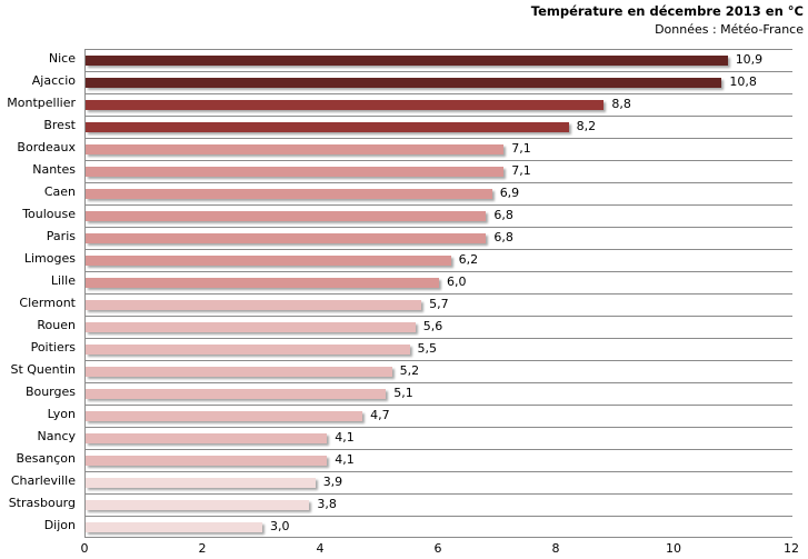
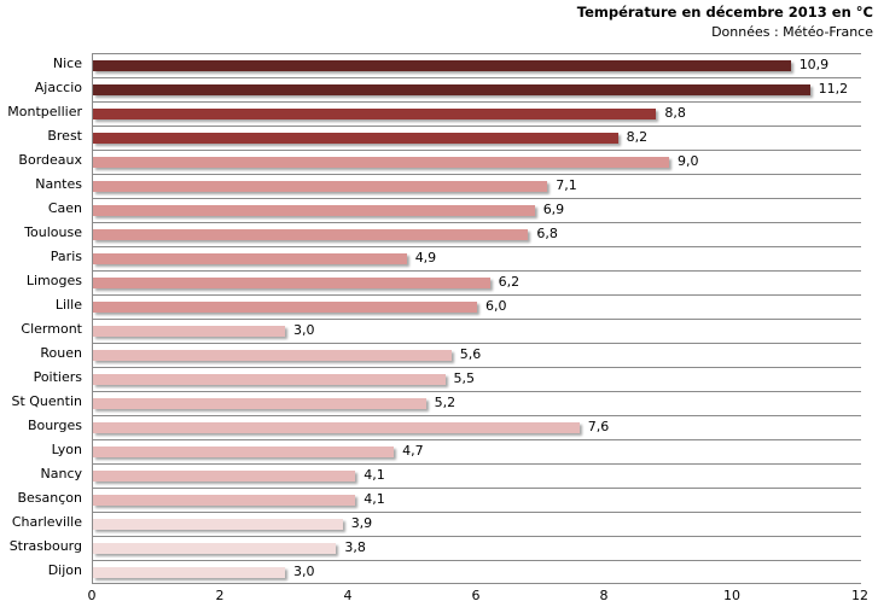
Ajaccio: 10,8 -> 11,2
Bordeaux: 7,1 -> 9,0
Paris: 6,8 -> 4,9
Clermont: 5,7 -> 3,0
Bourges: 5,1 -> 7,6
